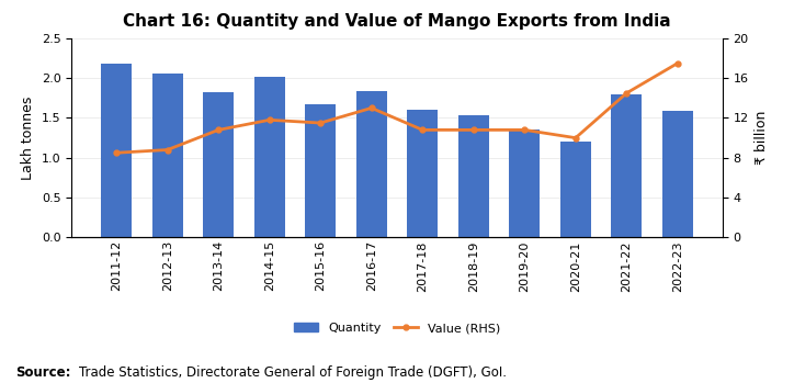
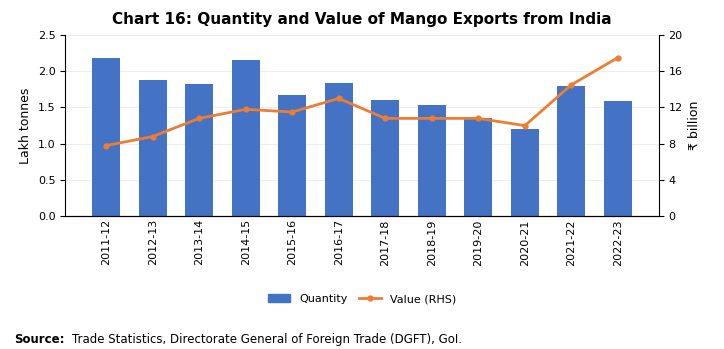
Value (RHS)/2011-12: 8.5 -> 7.8
Quantity/2012-13: 2.06 -> 1.88
Quantity/2014-15: 2.02 -> 2.16
